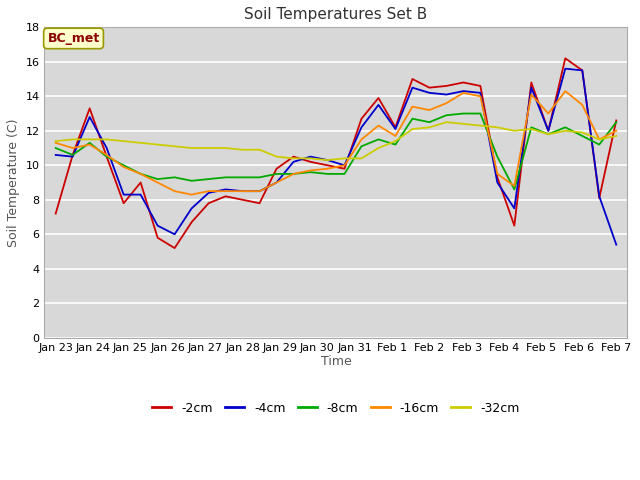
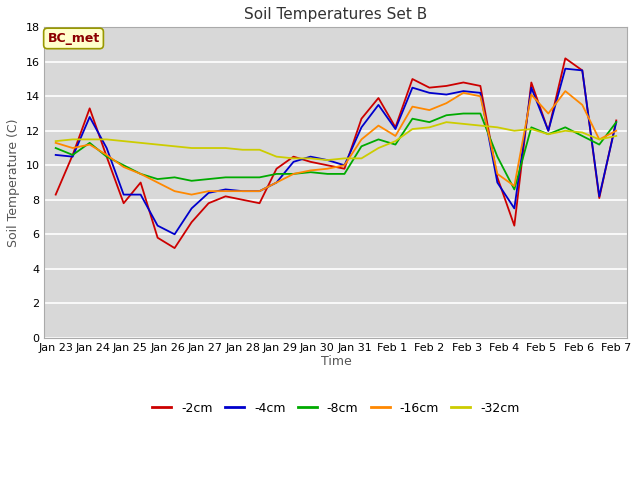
-2cm/Jan 23: 7.2 -> 8.3
-4cm/Feb 7: 5.4 -> 12.5
